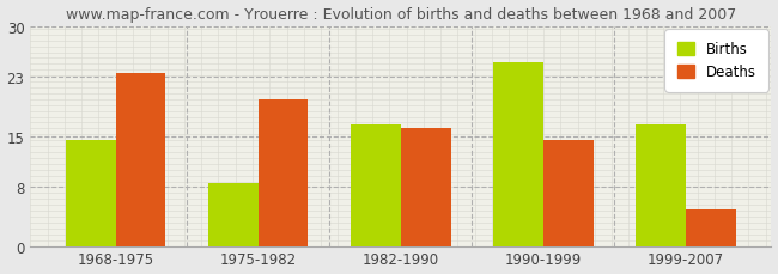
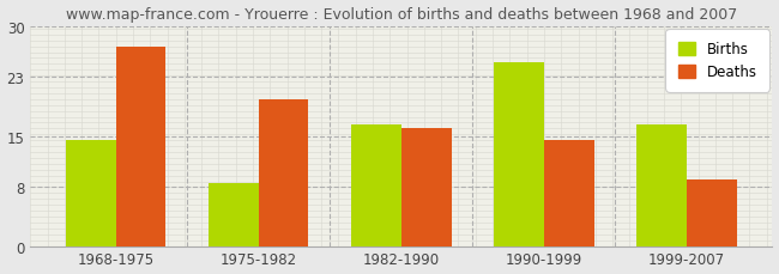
Deaths/1968-1975: 23.5 -> 27.2
Deaths/1999-2007: 5.0 -> 9.0
